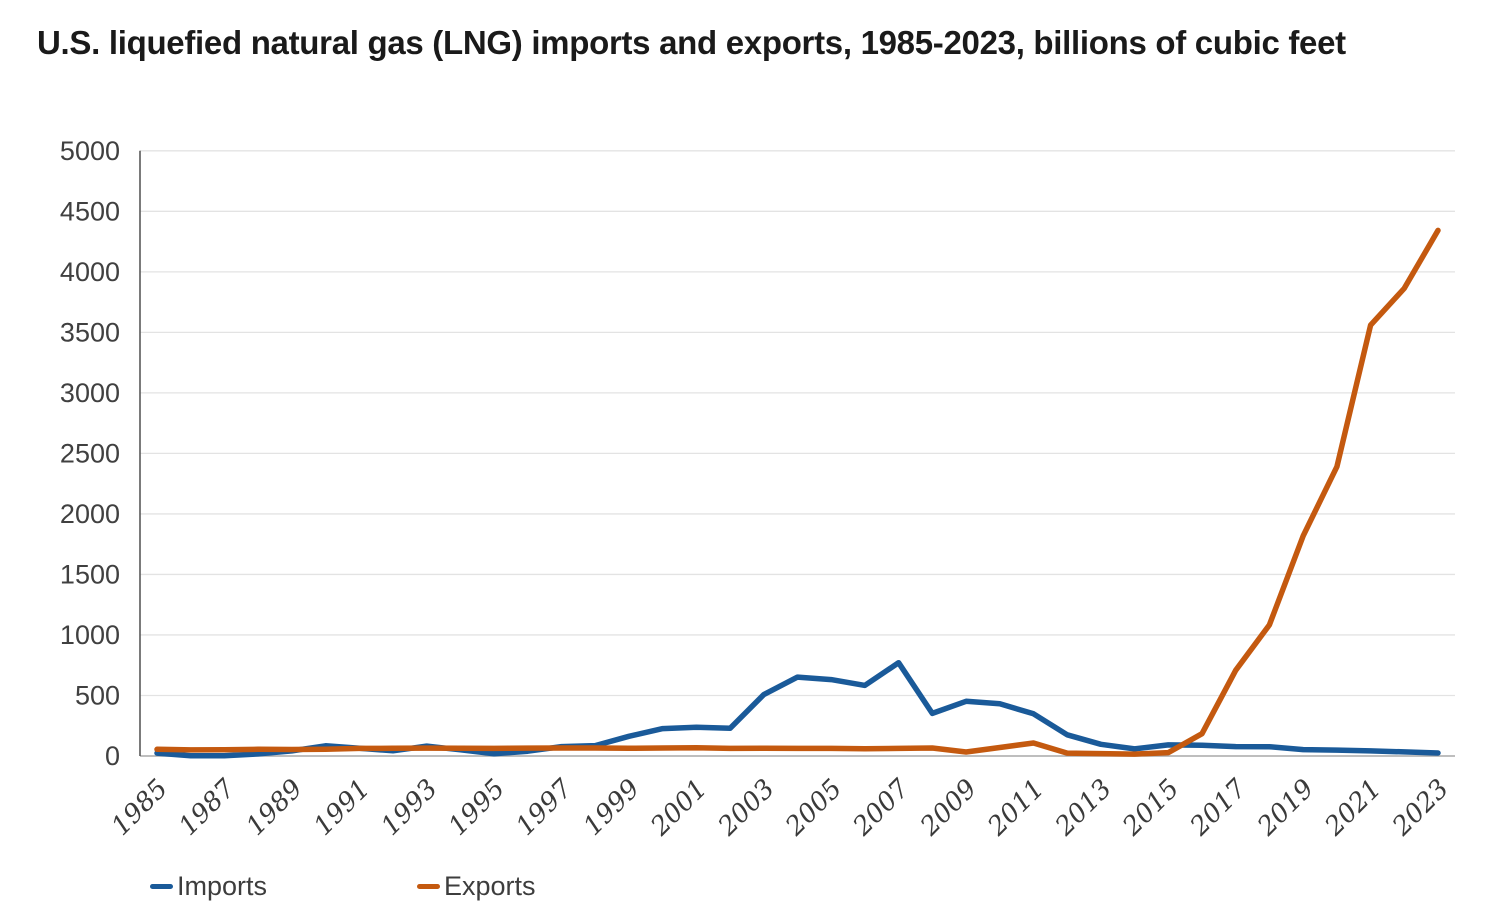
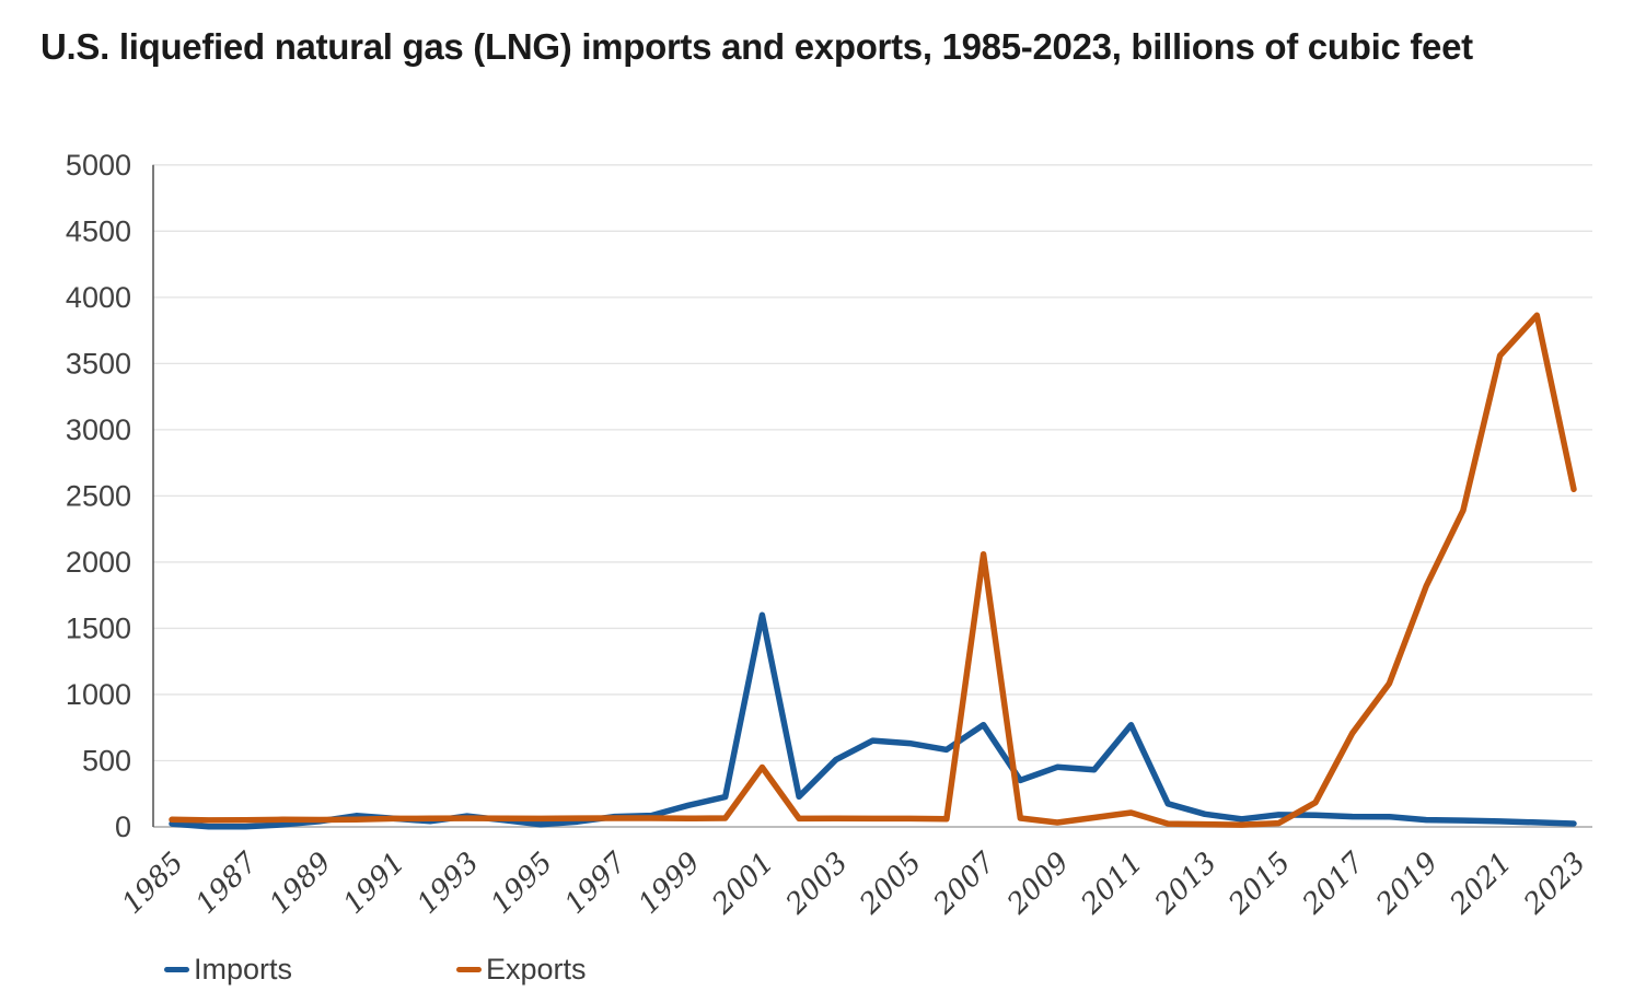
Imports/2001: 240 -> 1600
Exports/2001: 70 -> 450
Exports/2007: 60 -> 2060
Imports/2011: 350 -> 770
Exports/2023: 4340 -> 2550
